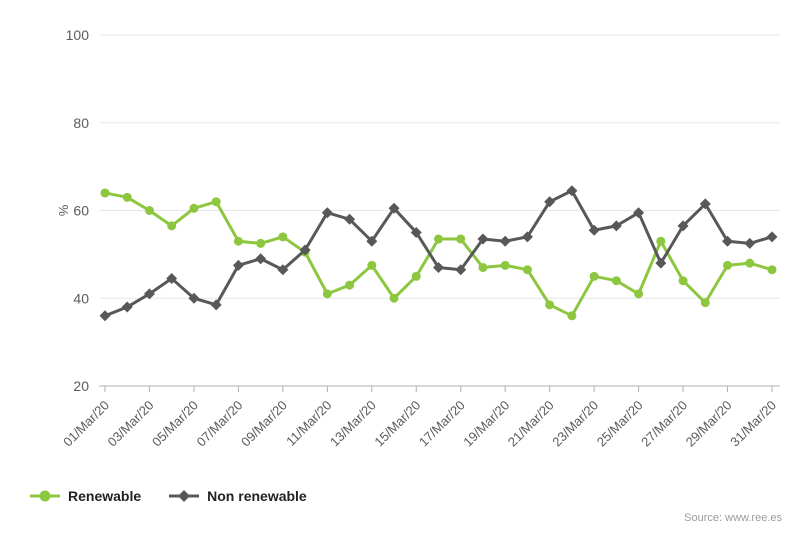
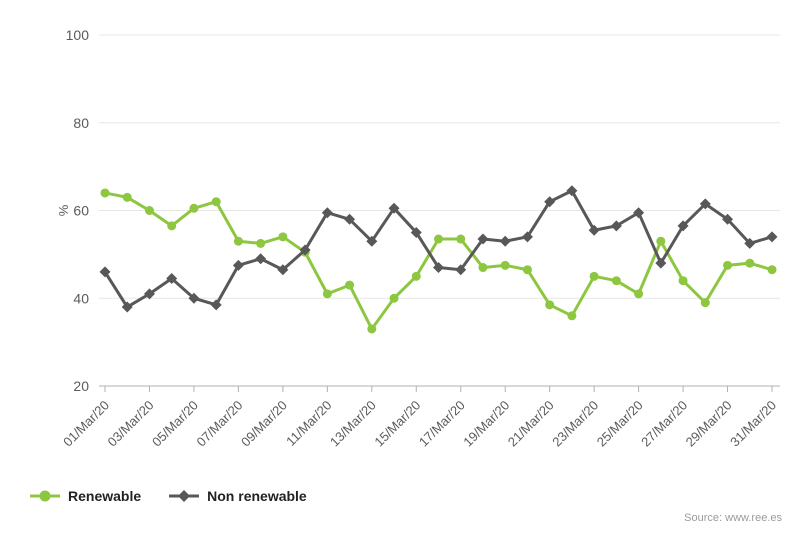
Non renewable/01/Mar/20: 36 -> 46
Renewable/13/Mar/20: 48 -> 33
Non renewable/29/Mar/20: 53 -> 58
